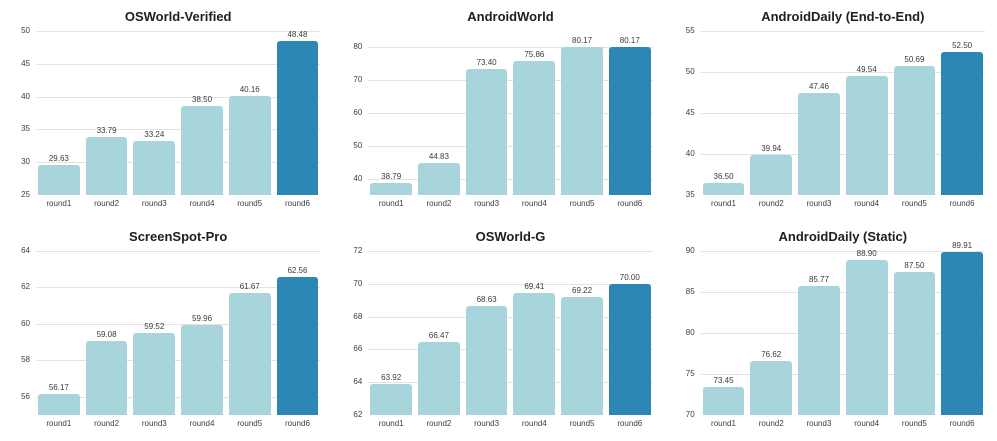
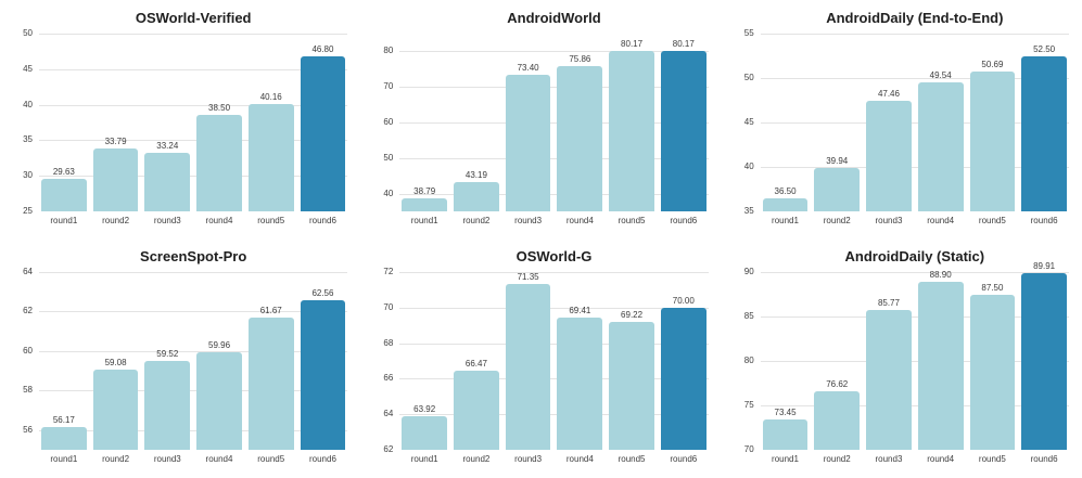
OSWorld-Verified/round6: 48.48 -> 46.80
AndroidWorld/round2: 44.83 -> 43.19
OSWorld-G/round3: 68.63 -> 71.35
